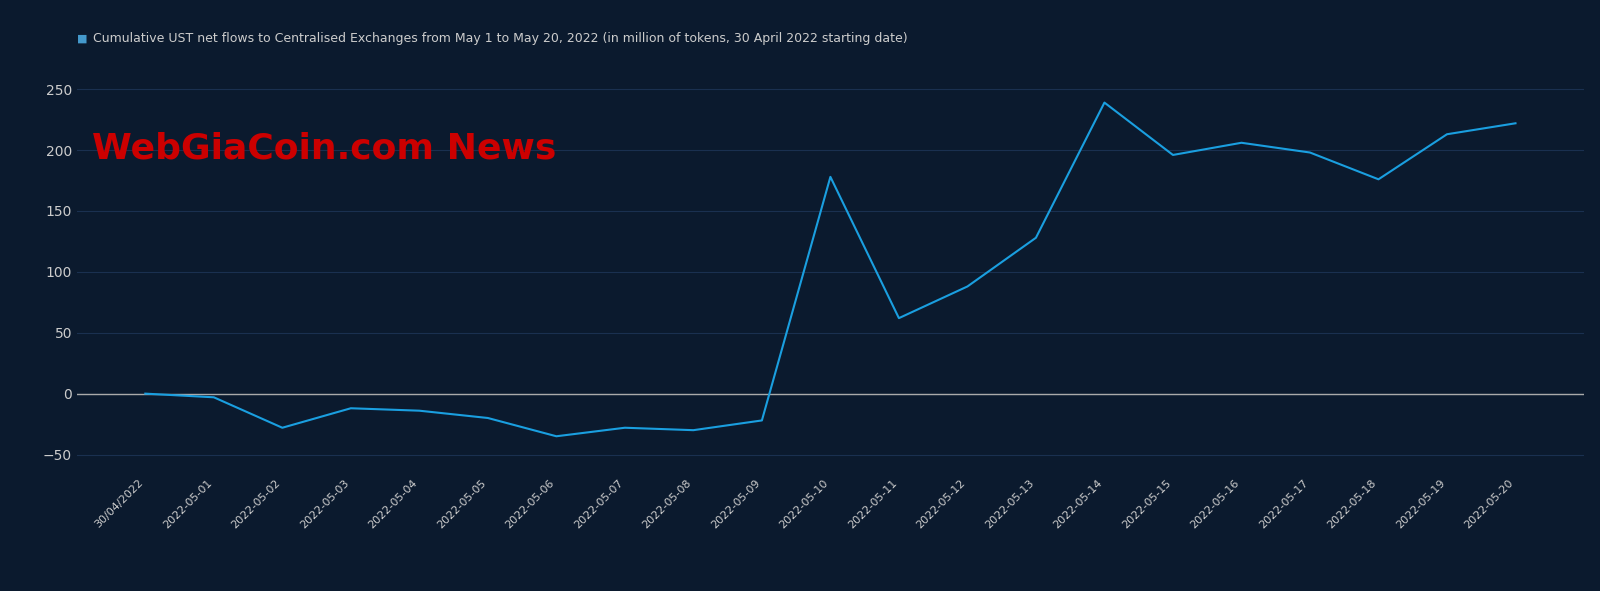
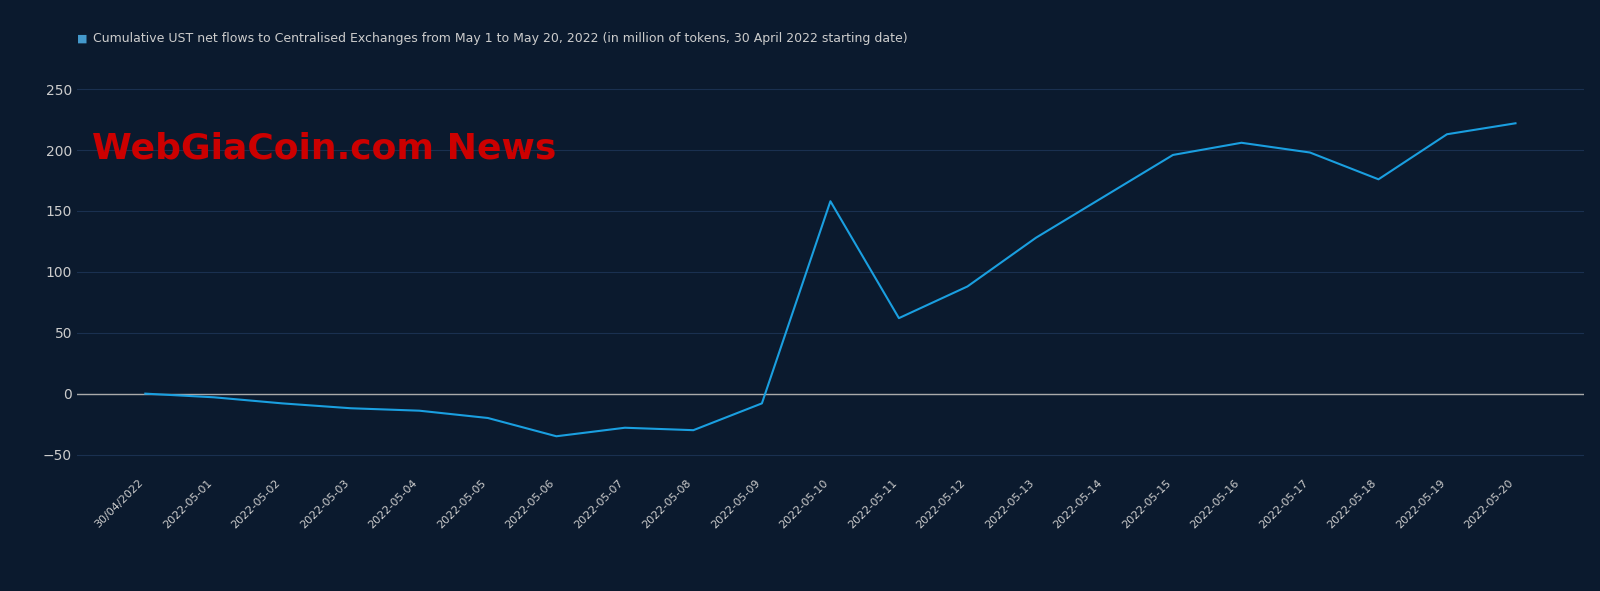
2022-05-02: -28 -> -8
2022-05-09: -22 -> -8
2022-05-10: 178 -> 158
2022-05-14: 239 -> 162
